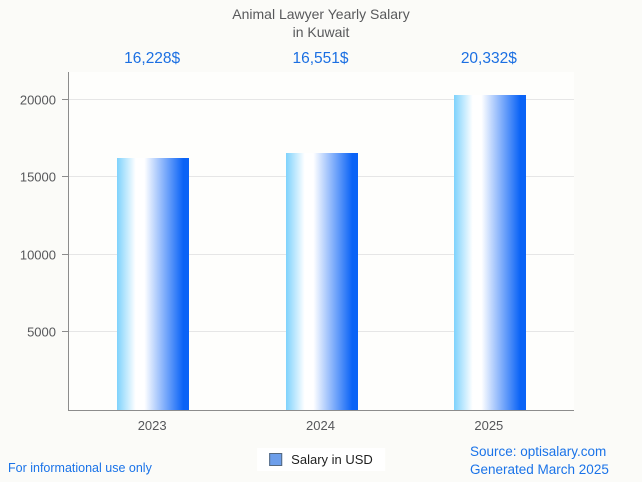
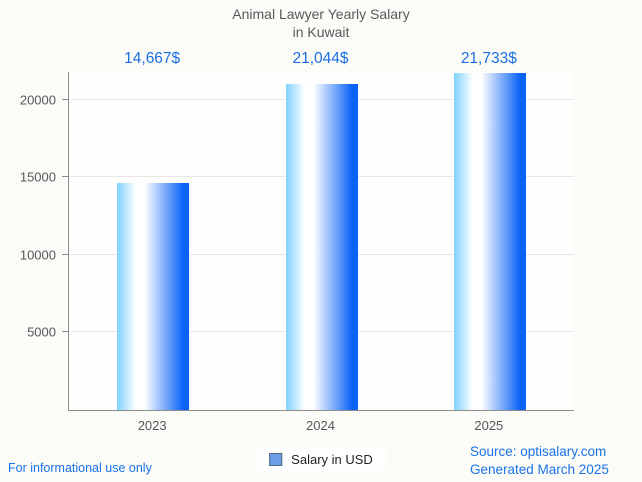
2023: 16,228 -> 14,667
2024: 16,551 -> 21,044
2025: 20,332 -> 21,733
